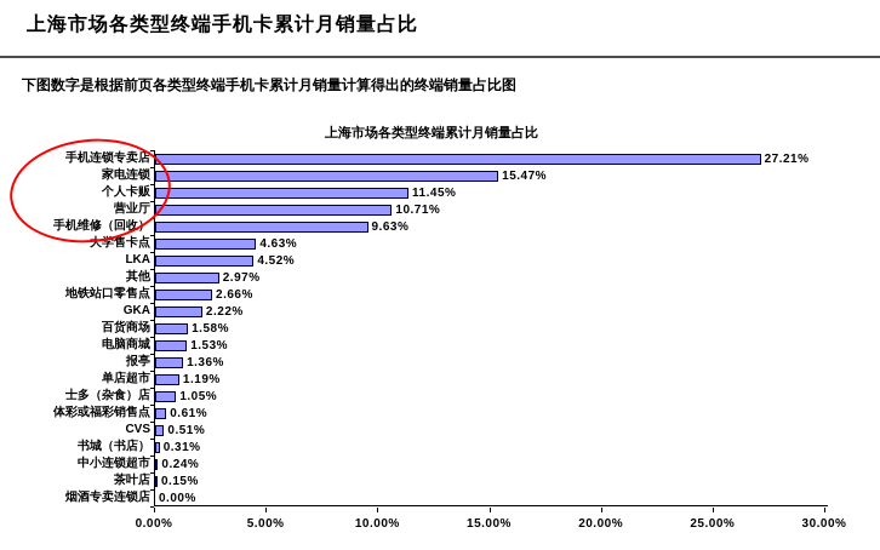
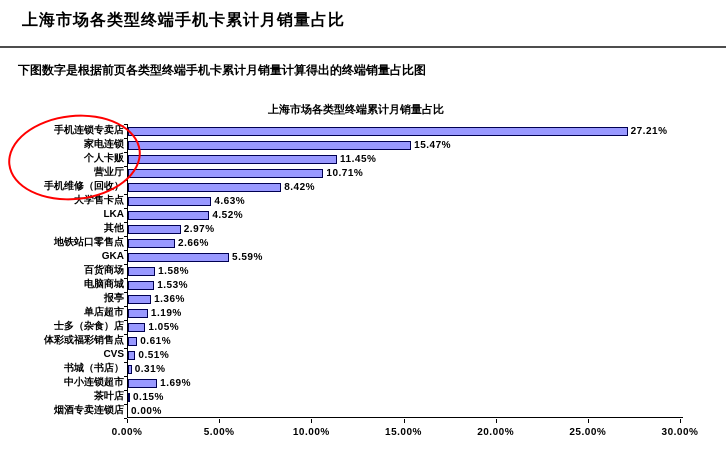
手机维修（回收）: 9.63% -> 8.42%
GKA: 2.22% -> 5.59%
中小连锁超市: 0.24% -> 1.69%
